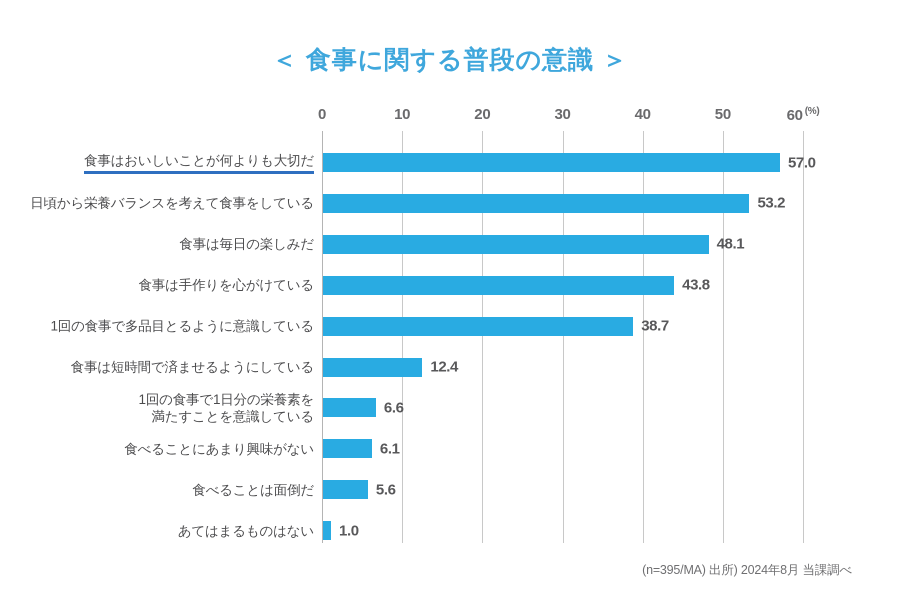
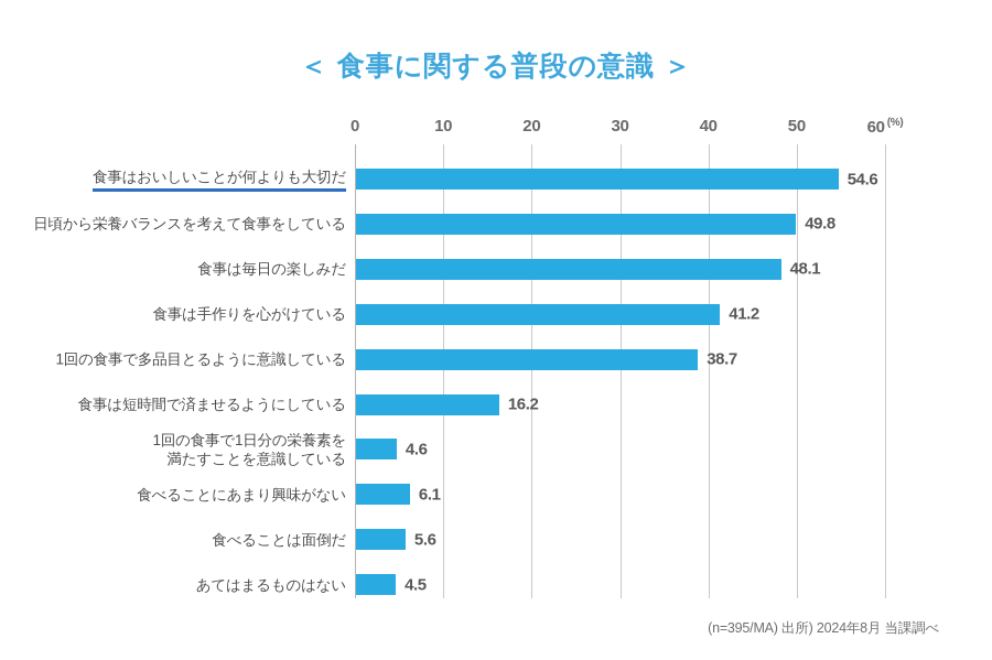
食事はおいしいことが何よりも大切だ: 57.0 -> 54.6
日頃から栄養バランスを考えて食事をしている: 53.2 -> 49.8
食事は手作りを心がけている: 43.8 -> 41.2
食事は短時間で済ませるようにしている: 12.4 -> 16.2
1回の食事で1日分の栄養素を 満たすことを意識している: 6.6 -> 4.6
あてはまるものはない: 1.0 -> 4.5
